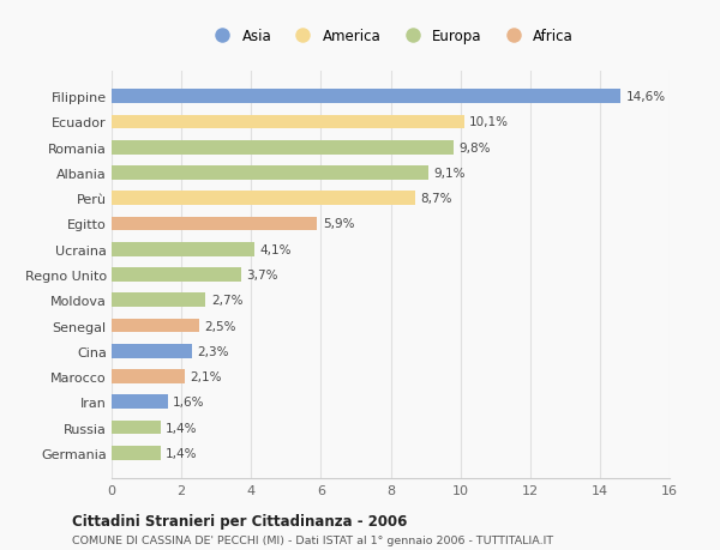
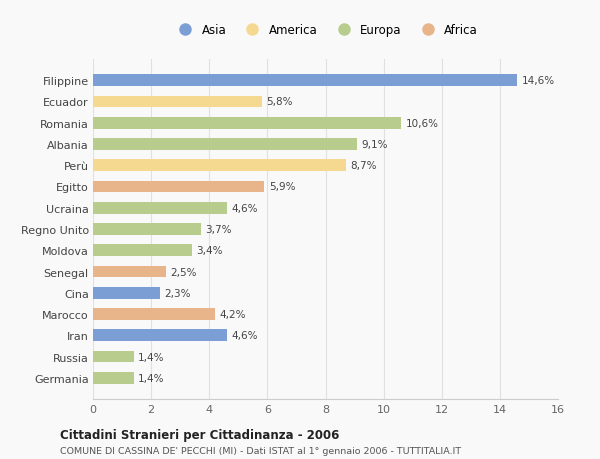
Ecuador: 10,1% -> 5,8%
Romania: 9,8% -> 10,6%
Ucraina: 4,1% -> 4,6%
Moldova: 2,7% -> 3,4%
Marocco: 2,1% -> 4,2%
Iran: 1,6% -> 4,6%
